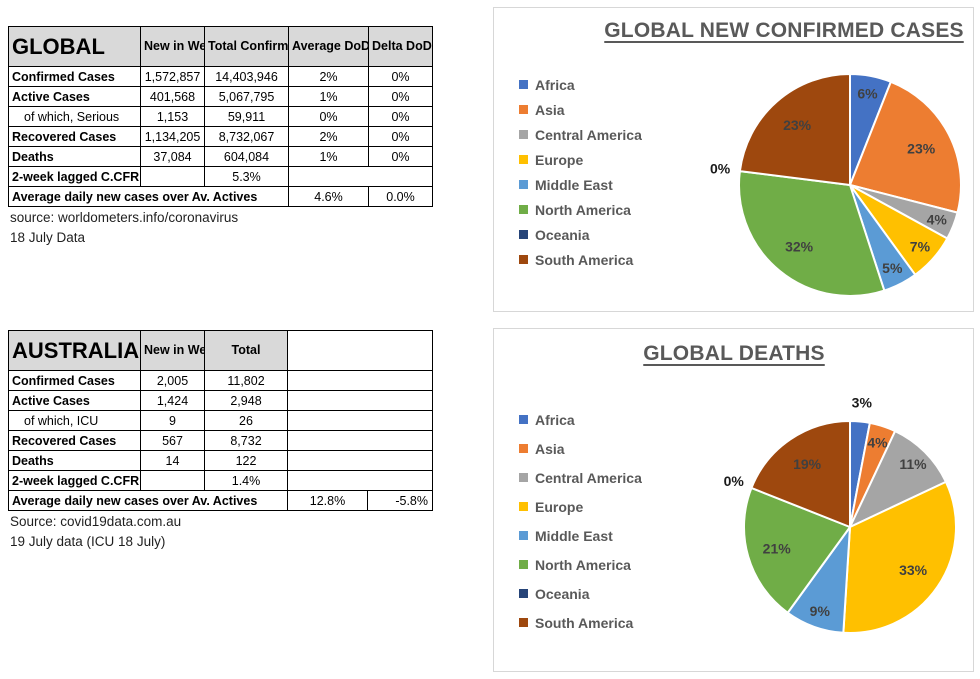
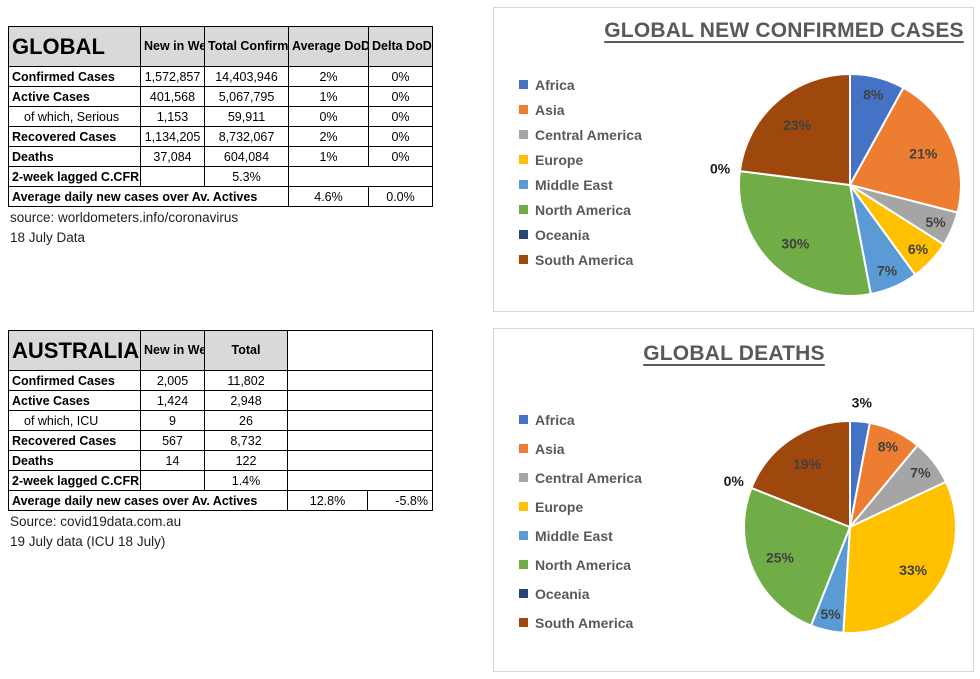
GLOBAL NEW CONFIRMED CASES/Africa: 6% -> 8%
GLOBAL NEW CONFIRMED CASES/Asia: 23% -> 21%
GLOBAL NEW CONFIRMED CASES/Central America: 4% -> 5%
GLOBAL NEW CONFIRMED CASES/Europe: 7% -> 6%
GLOBAL NEW CONFIRMED CASES/Middle East: 5% -> 7%
GLOBAL NEW CONFIRMED CASES/North America: 32% -> 30%
GLOBAL DEATHS/Asia: 4% -> 8%
GLOBAL DEATHS/Central America: 11% -> 7%
GLOBAL DEATHS/Middle East: 9% -> 5%
GLOBAL DEATHS/North America: 21% -> 25%
